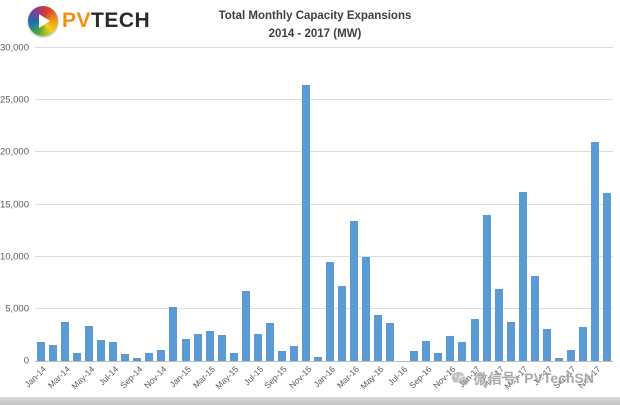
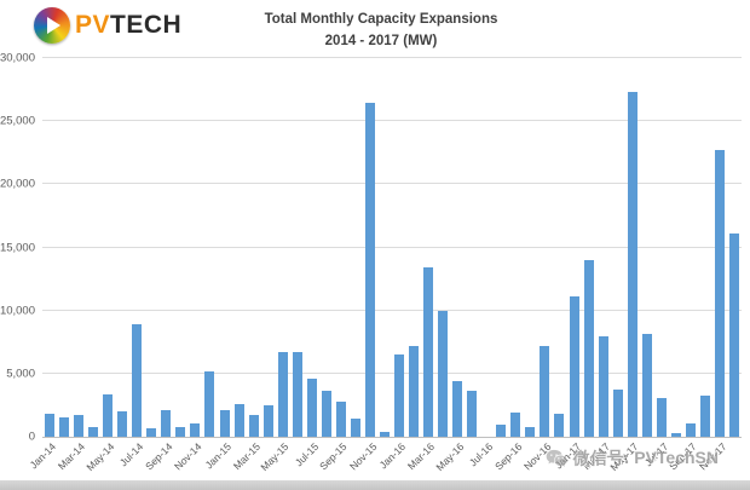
Mar-14: 3700 -> 1700
Jul-14: 1800 -> 8900
Sep-14: 200 -> 2100
Mar-15: 2900 -> 1700
May-15: 800 -> 6700
Jul-15: 2600 -> 4600
Sep-15: 1000 -> 2800
Jan-16: 9500 -> 6500
Nov-16: 2400 -> 7200
Jan-17: 4000 -> 11100
Mar-17: 6900 -> 8000
May-17: 16200 -> 27300
Nov-17: 21000 -> 22700
